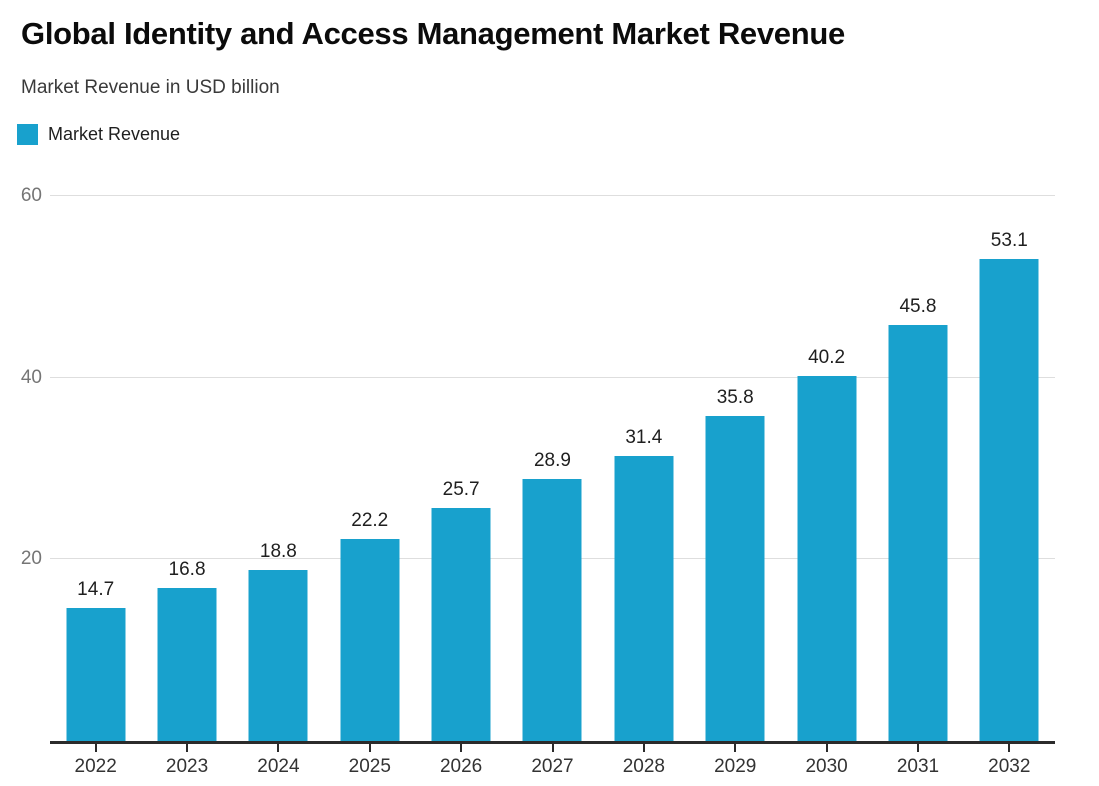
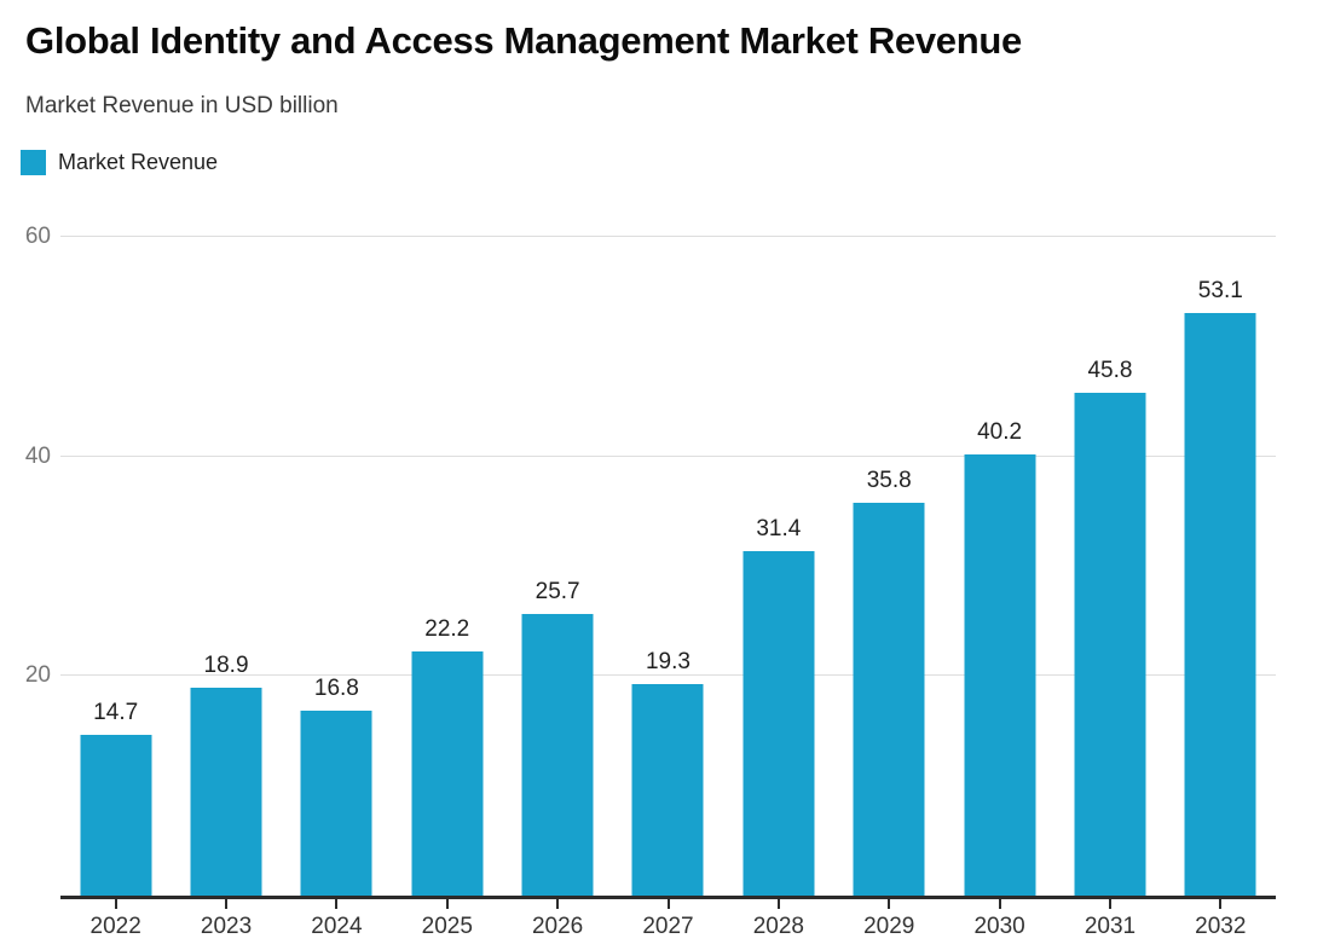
2023: 16.8 -> 18.9
2024: 18.8 -> 16.8
2027: 28.9 -> 19.3
